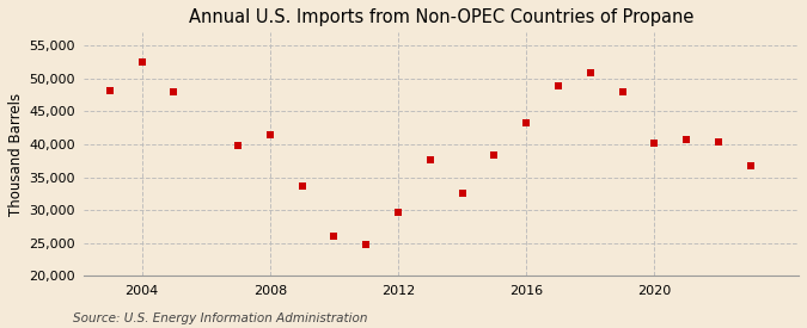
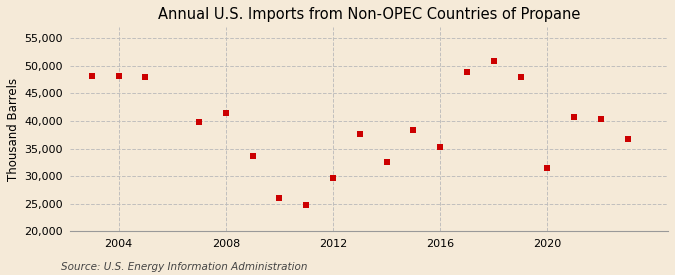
2004: 52,600 -> 48,200
2016: 43,200 -> 35,200
2020: 40,100 -> 31,400
